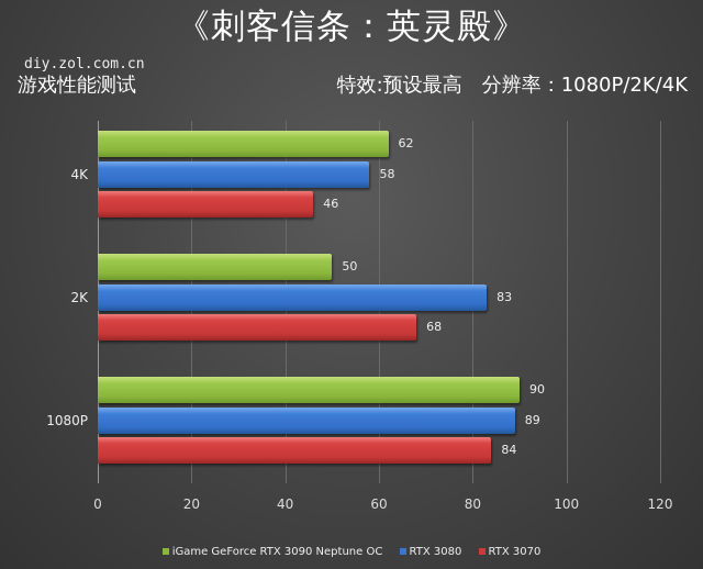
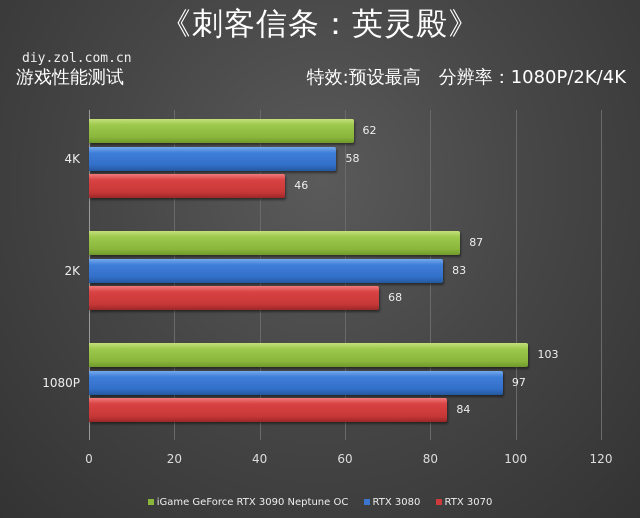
iGame GeForce RTX 3090 Neptune OC/2K: 50 -> 87
iGame GeForce RTX 3090 Neptune OC/1080P: 90 -> 103
RTX 3080/1080P: 89 -> 97
